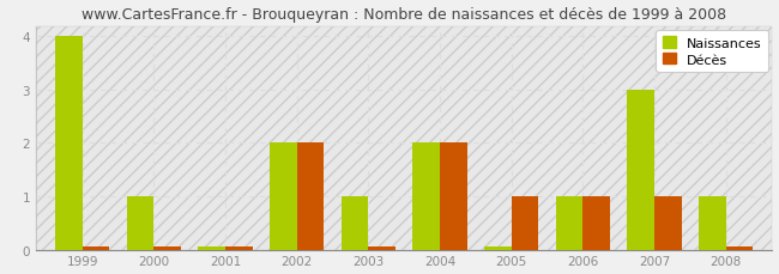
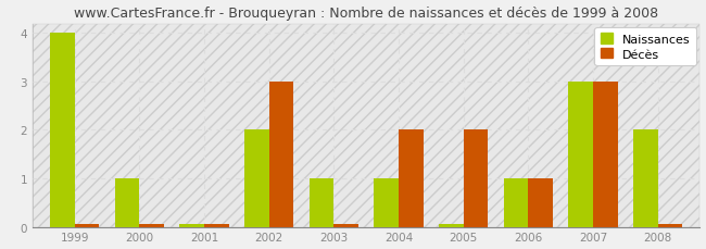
Décès/2002: 2 -> 3
Naissances/2004: 2 -> 1
Décès/2005: 1 -> 2
Décès/2007: 1 -> 3
Naissances/2008: 1 -> 2
